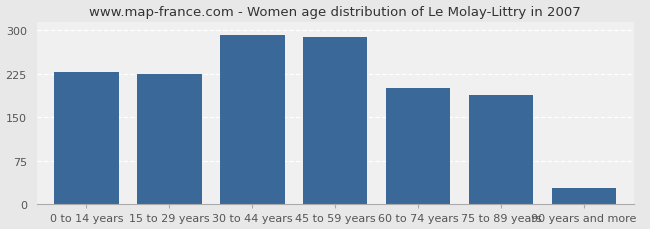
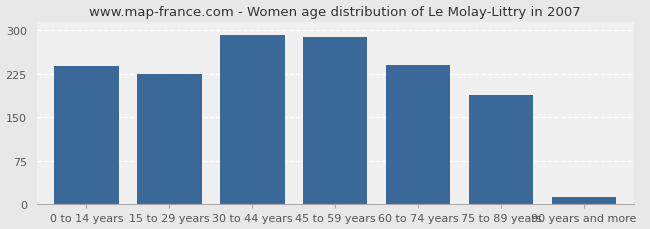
0 to 14 years: 228 -> 238
60 to 74 years: 200 -> 240
90 years and more: 28 -> 13
